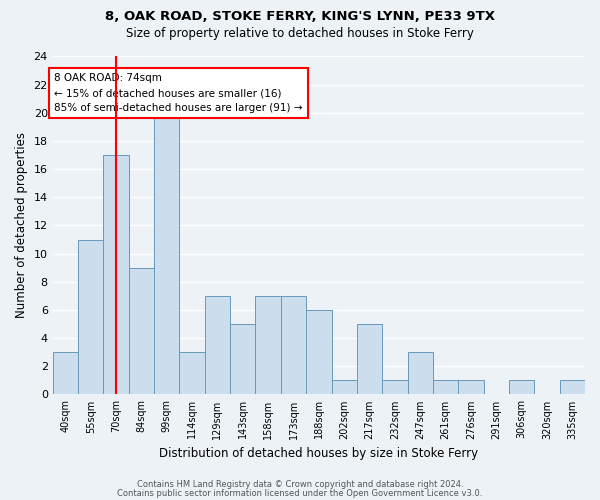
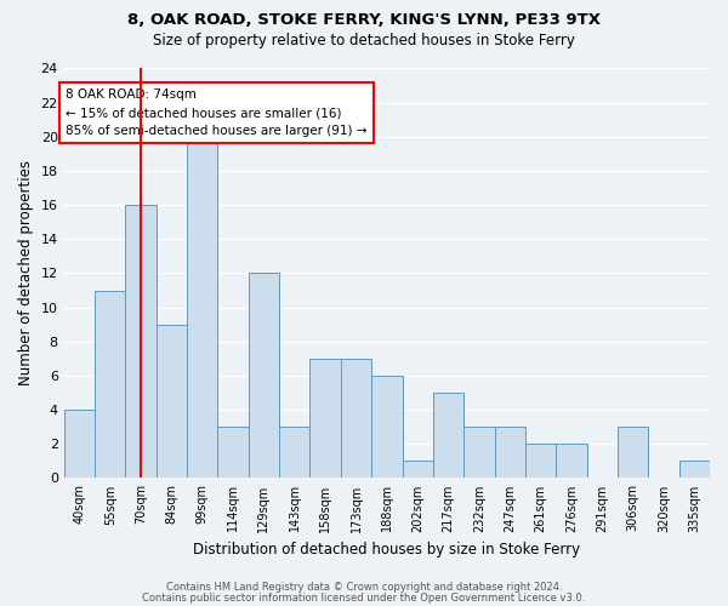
40sqm: 3 -> 4
70sqm: 17 -> 16
129sqm: 7 -> 12
143sqm: 5 -> 3
232sqm: 1 -> 3
261sqm: 1 -> 2
276sqm: 1 -> 2
306sqm: 1 -> 3
